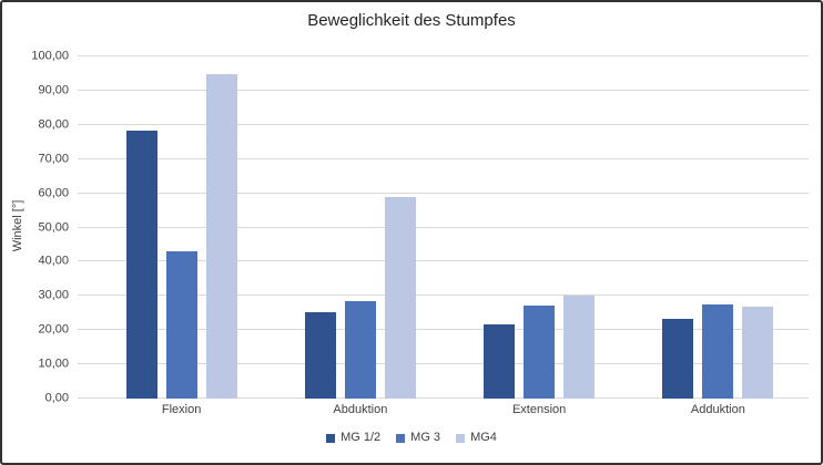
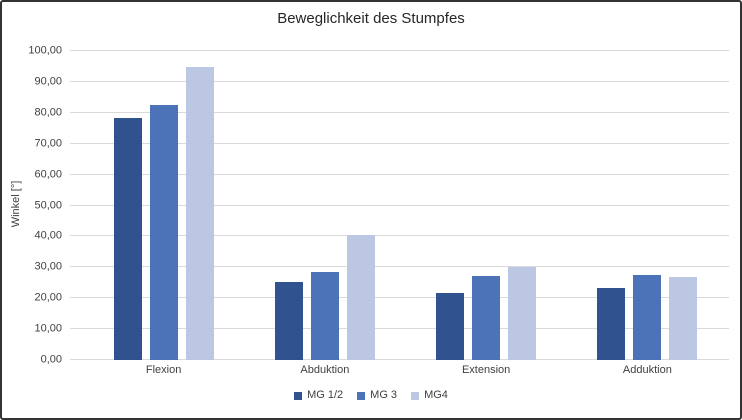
MG 3/Flexion: 43 -> 82
MG4/Abduktion: 59 -> 41
